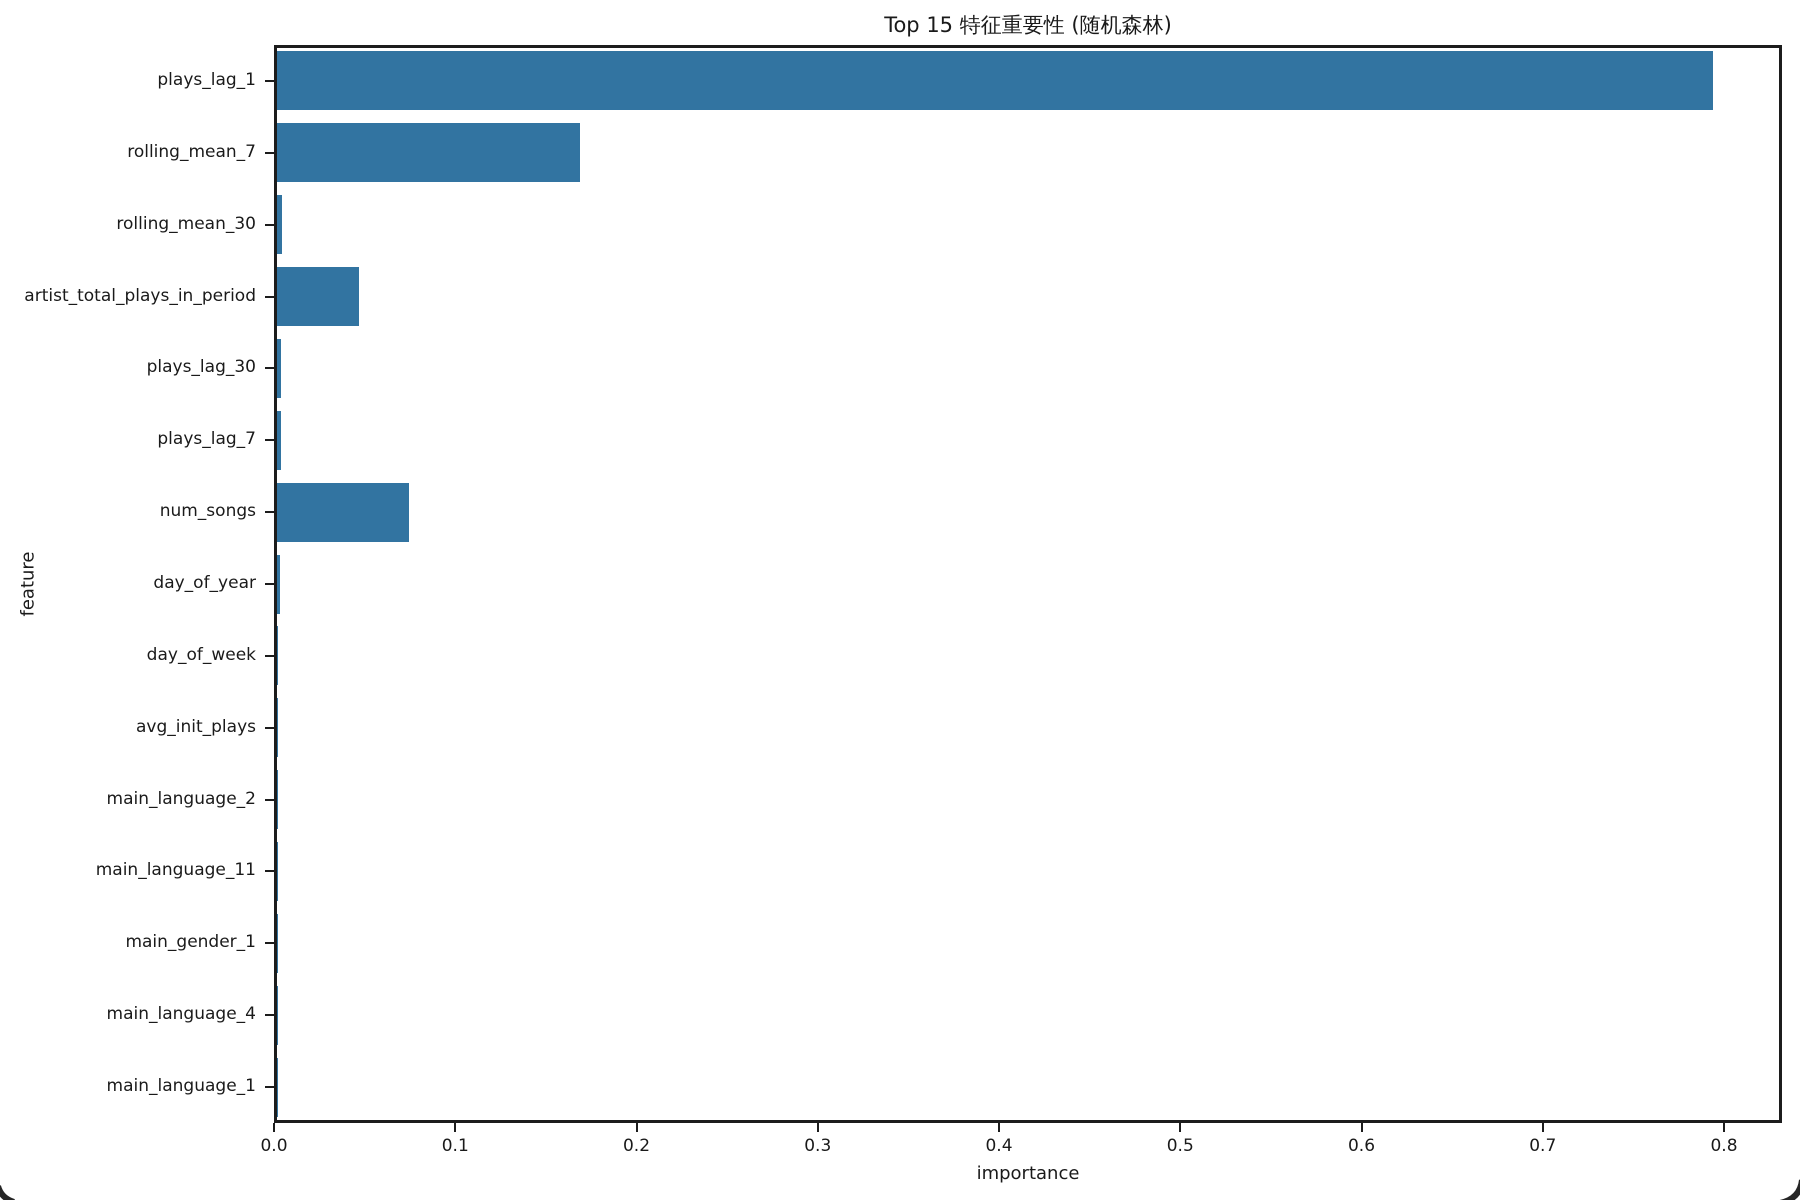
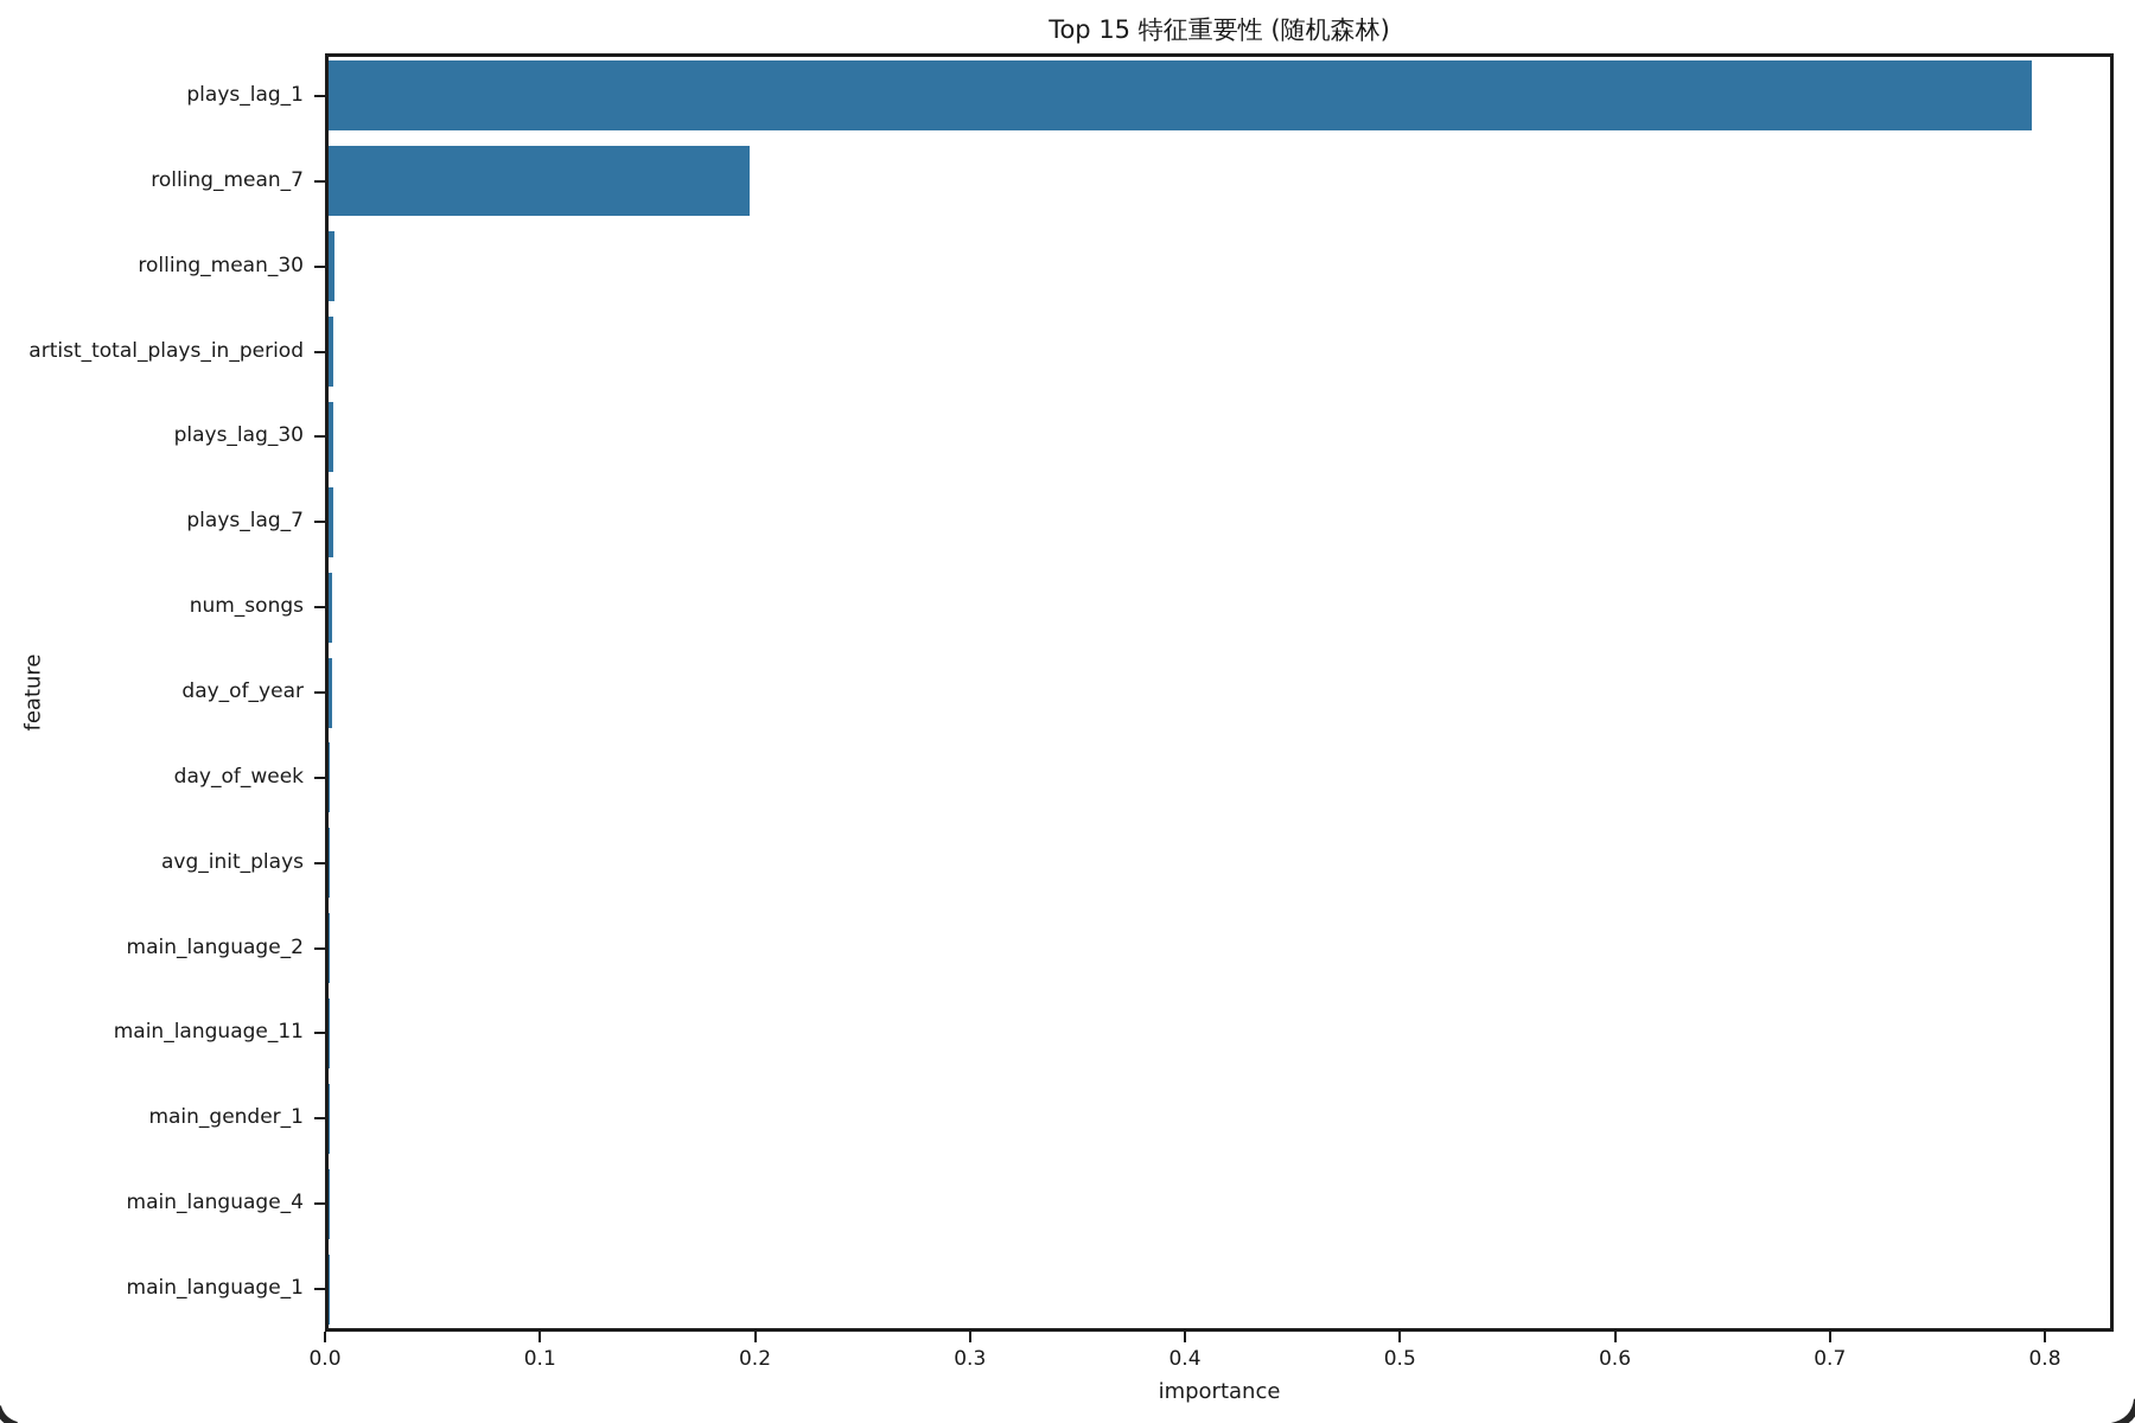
rolling_mean_7: 0.167 -> 0.196
artist_total_plays_in_period: 0.045 -> 0.002
num_songs: 0.073 -> 0.002
